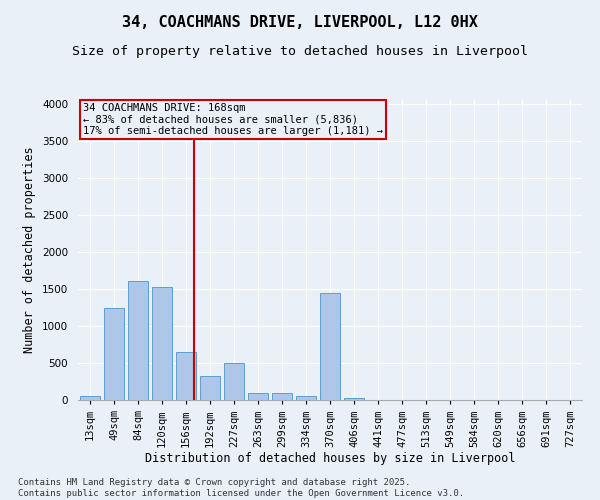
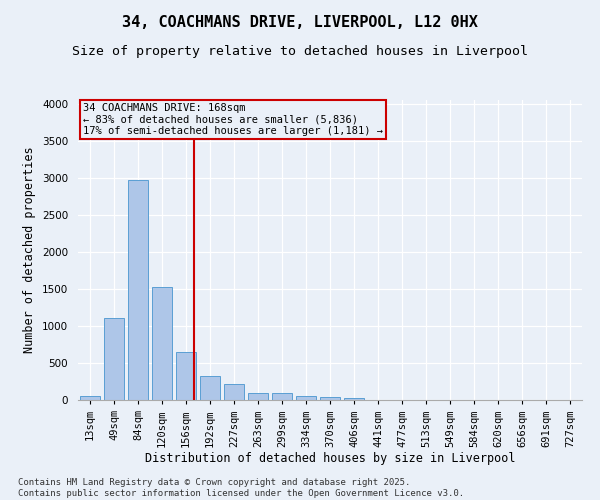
49sqm: 1240 -> 1110
84sqm: 1600 -> 2970
227sqm: 500 -> 220
370sqm: 1440 -> 40
